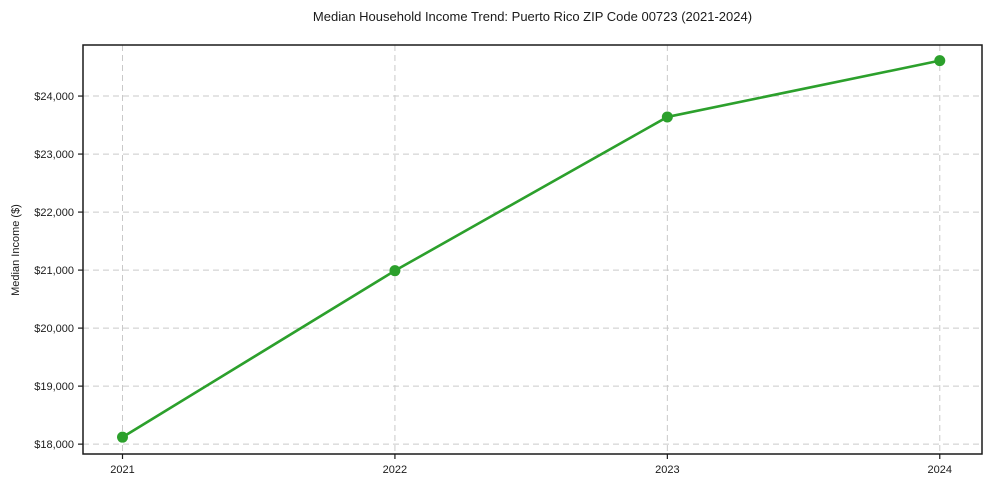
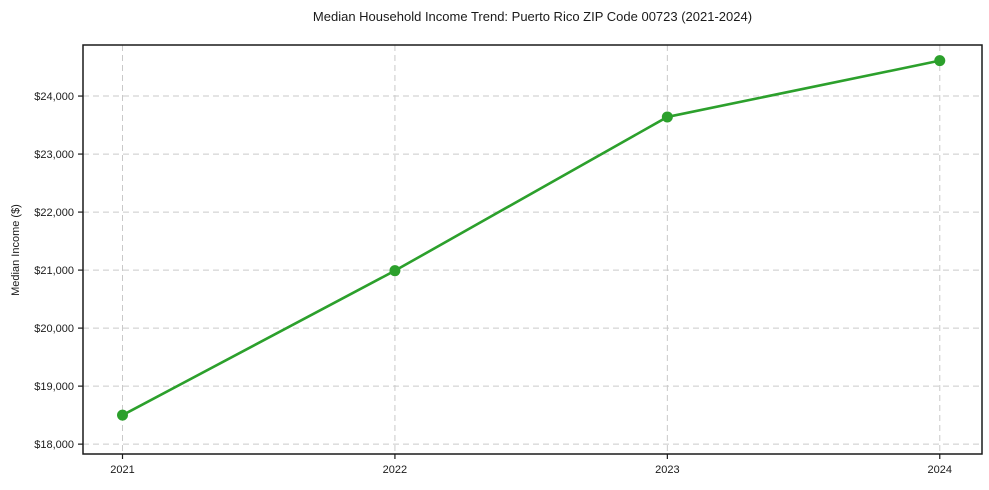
2021: $18100 -> $18500
